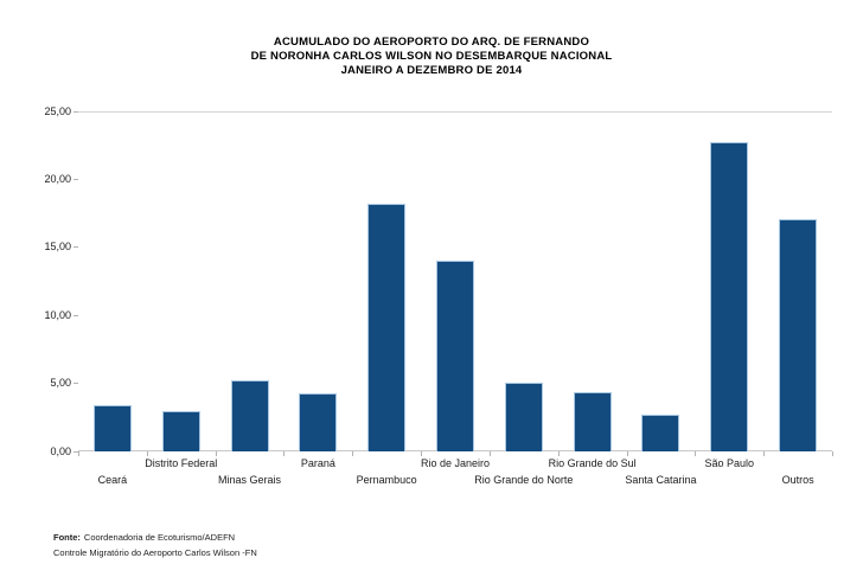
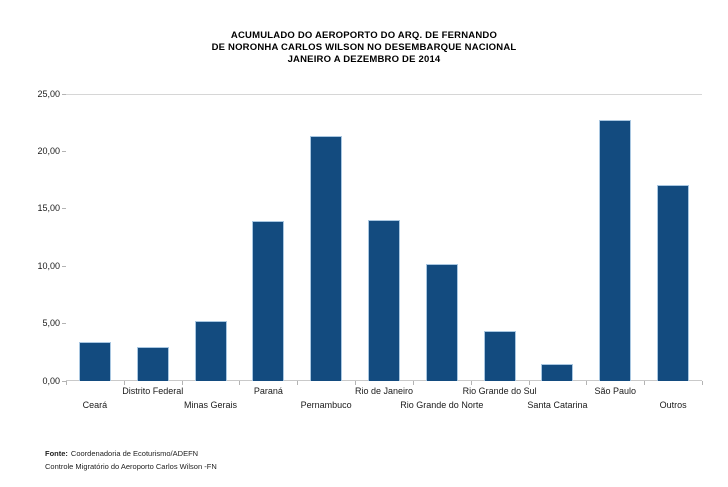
Paraná: 4,3 -> 13,9
Pernambuco: 18,2 -> 21,3
Rio Grande do Norte: 5,0 -> 10,2
Santa Catarina: 2,7 -> 1,5
